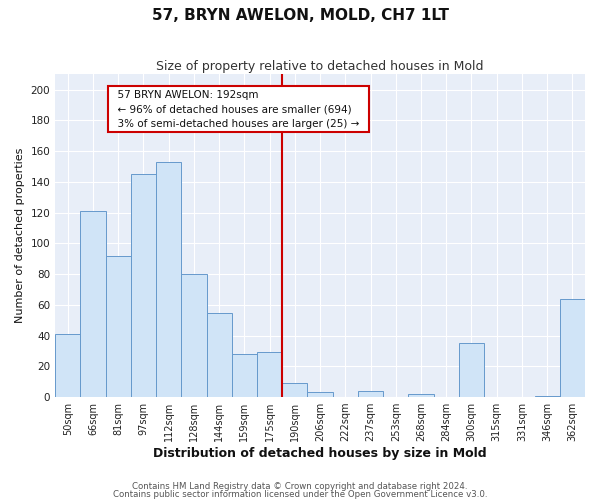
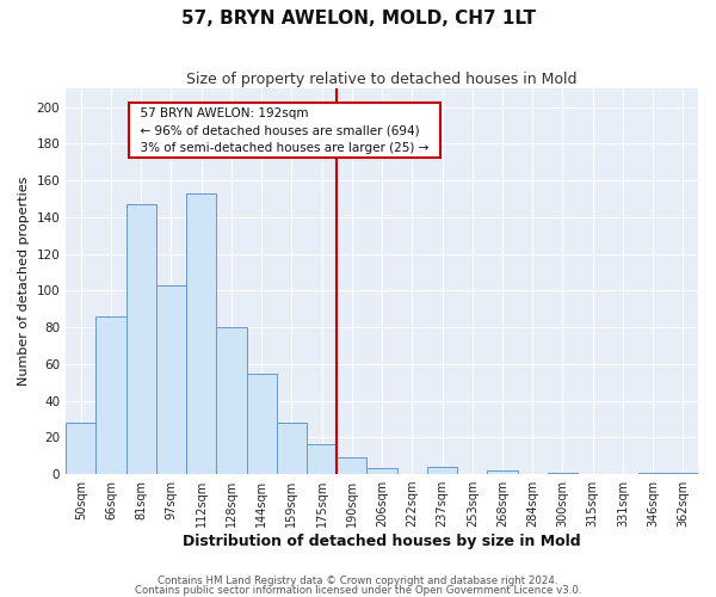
50sqm: 41 -> 28
66sqm: 121 -> 86
81sqm: 92 -> 147
97sqm: 145 -> 103
175sqm: 29 -> 16
300sqm: 35 -> 1
362sqm: 64 -> 1
